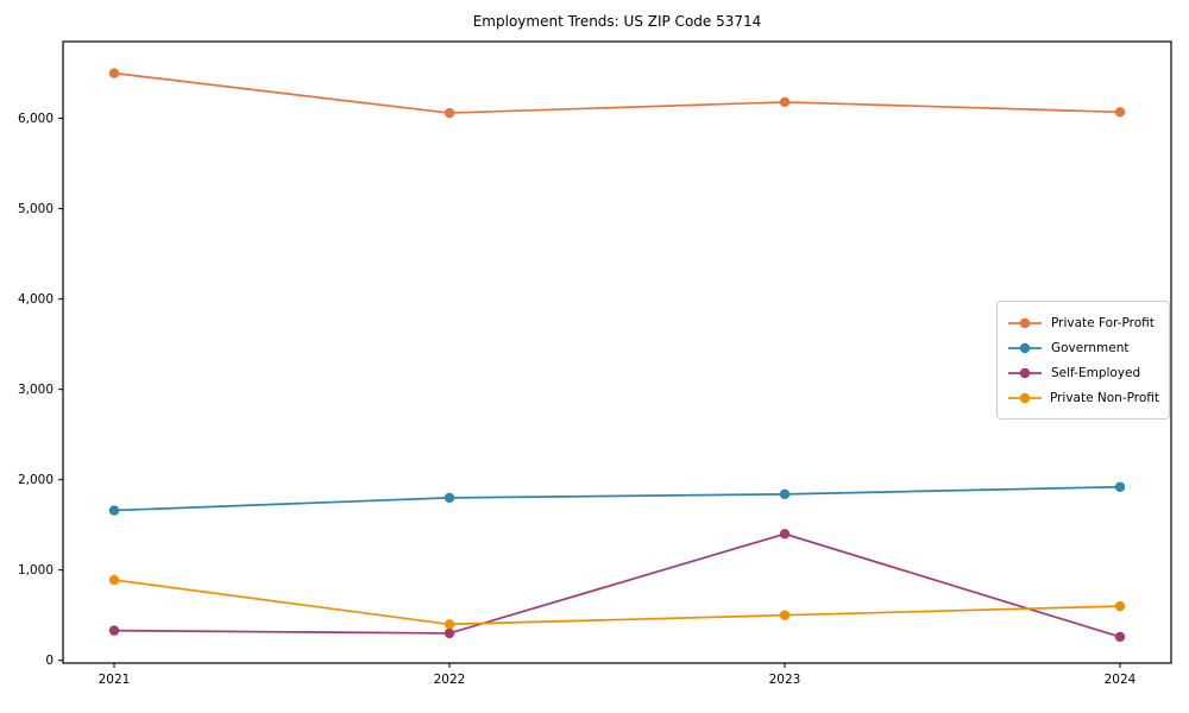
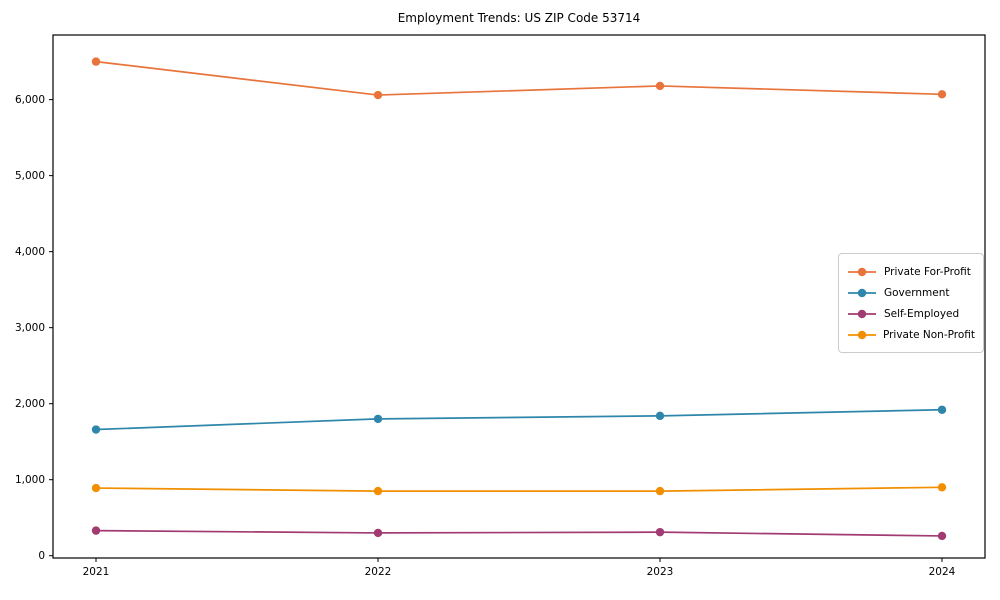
Private Non-Profit/2022: 400 -> 800
Self-Employed/2023: 1400 -> 300
Private Non-Profit/2023: 500 -> 800
Private Non-Profit/2024: 600 -> 900
